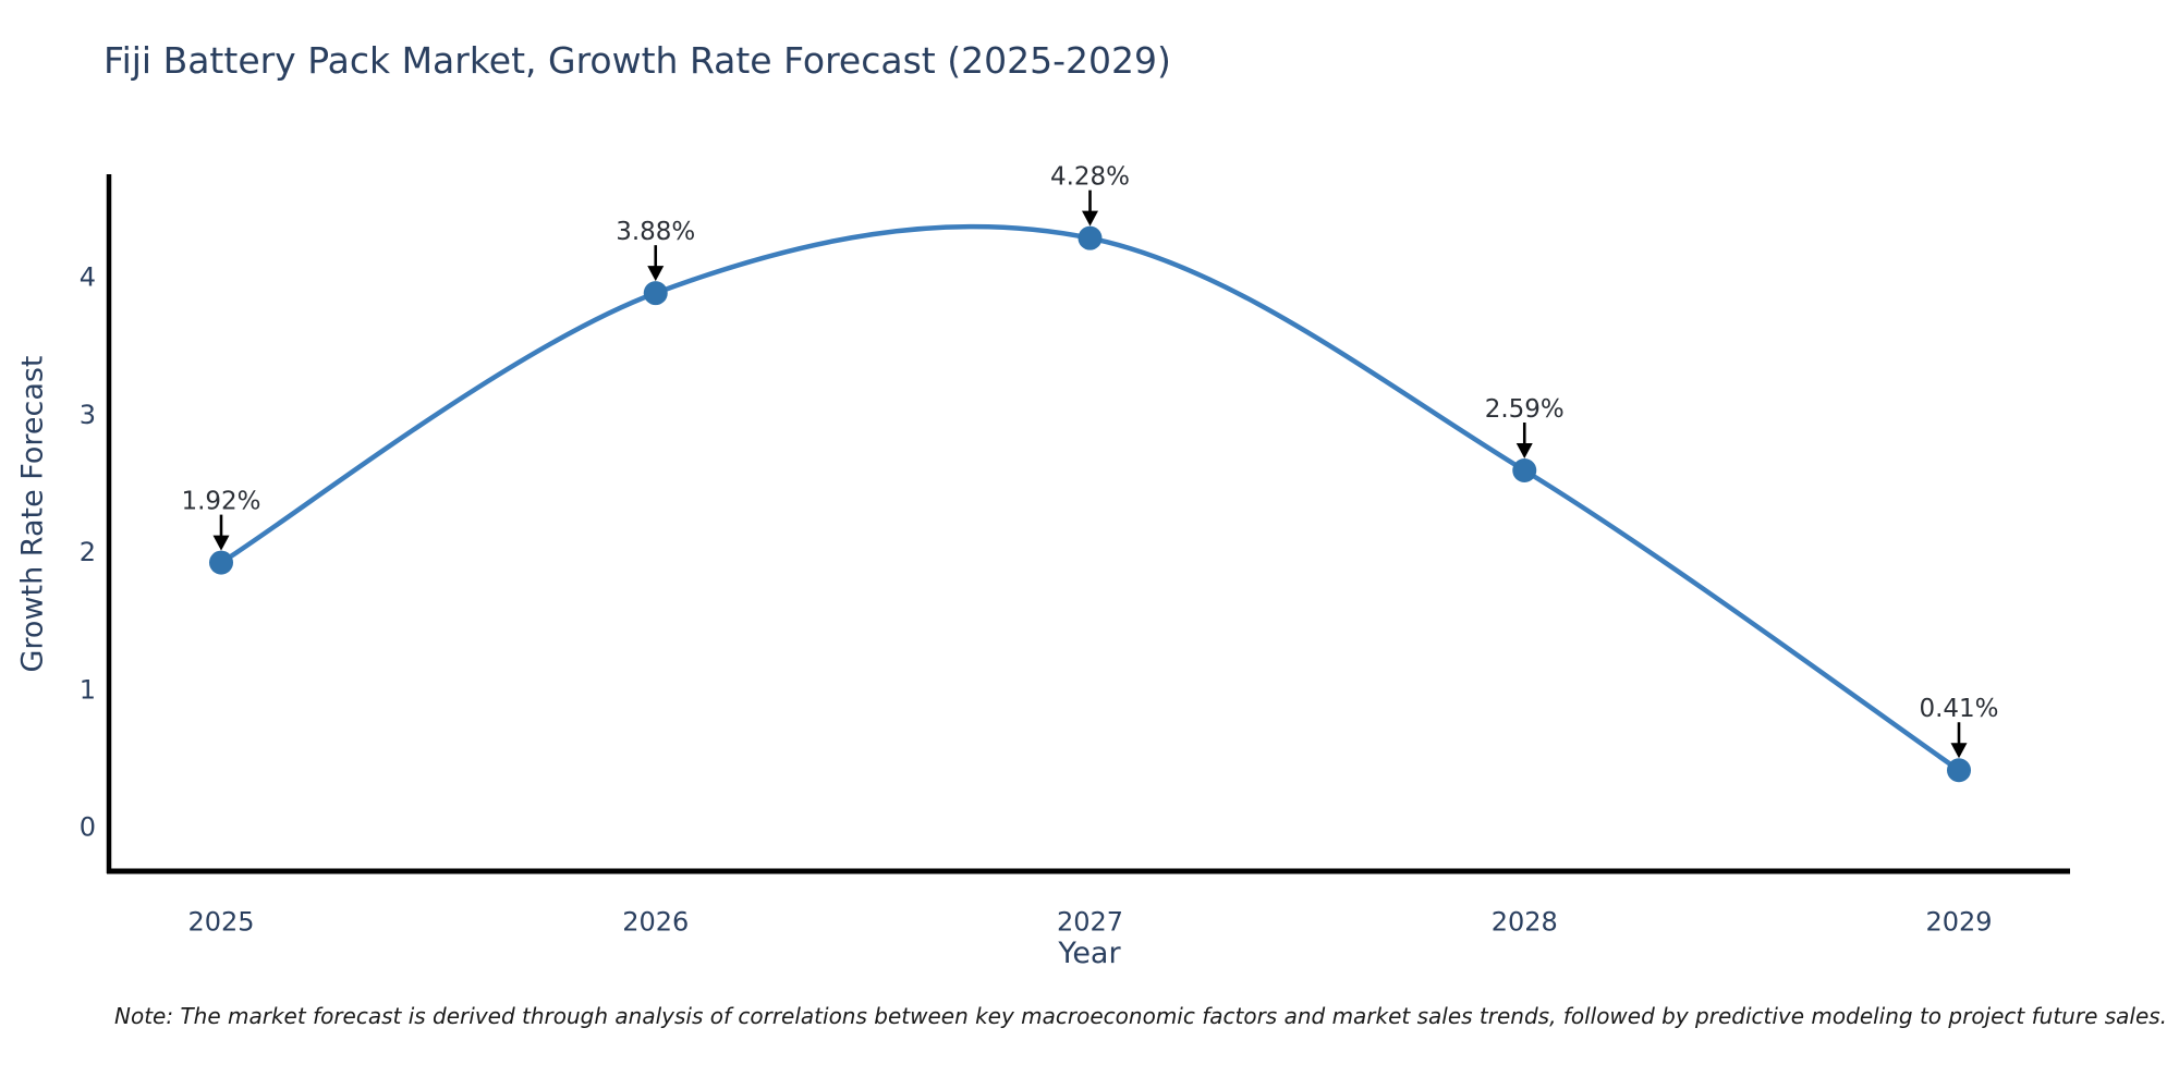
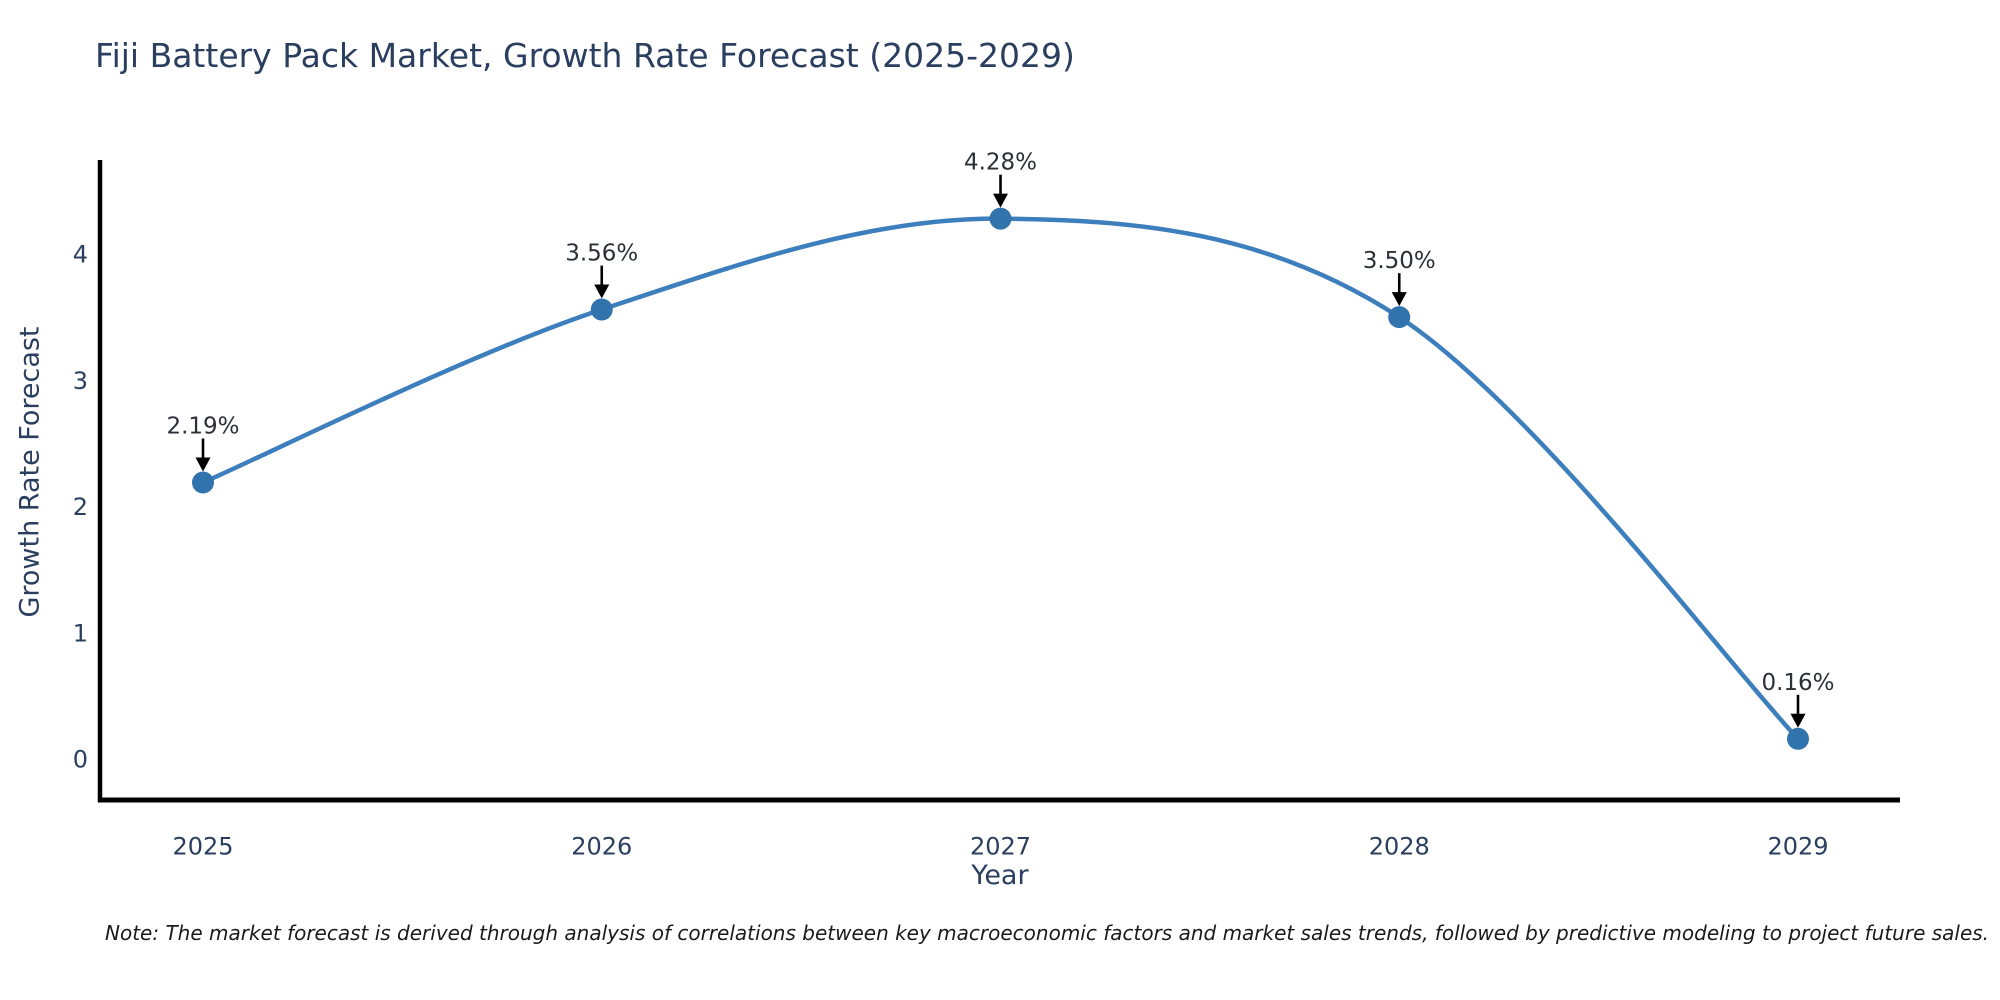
2025: 1.92% -> 2.19%
2026: 3.88% -> 3.56%
2028: 2.59% -> 3.50%
2029: 0.41% -> 0.16%
